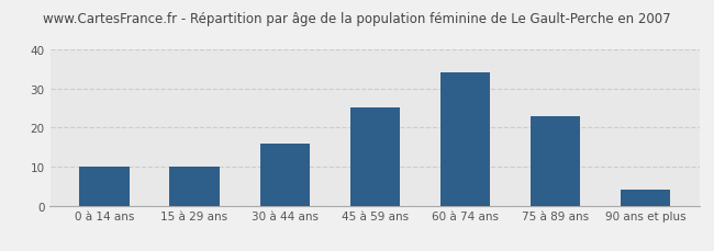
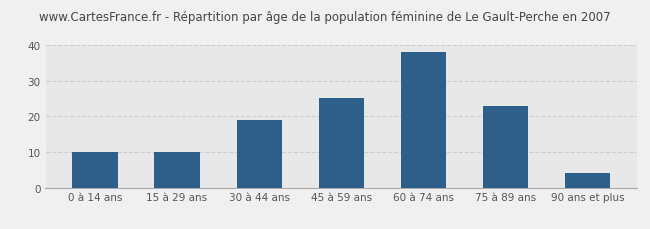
30 à 44 ans: 16 -> 19
60 à 74 ans: 34 -> 38
